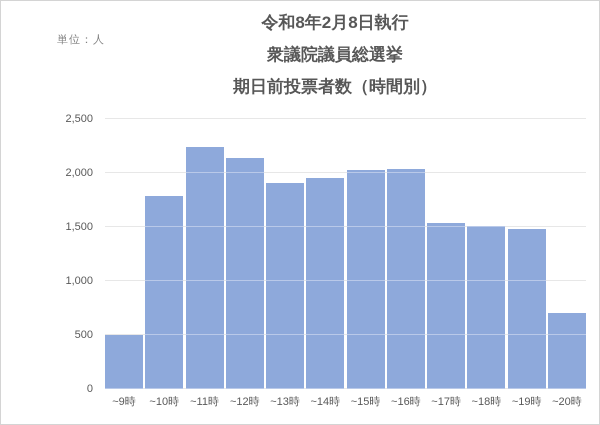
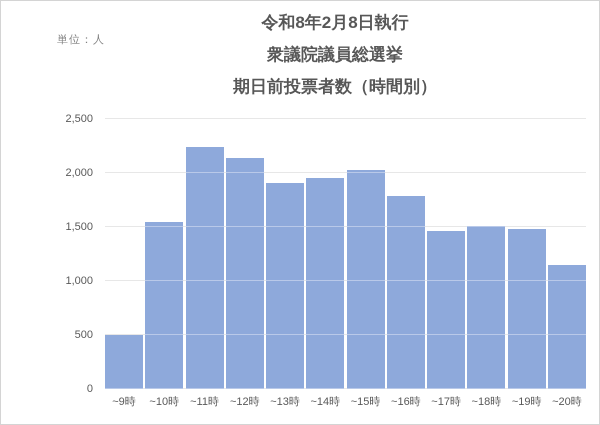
~10時: 1790 -> 1550
~16時: 2040 -> 1790
~17時: 1540 -> 1460
~20時: 700 -> 1150
